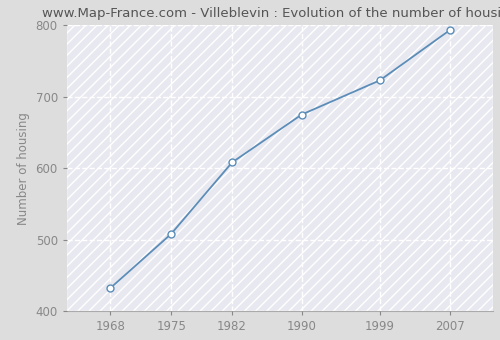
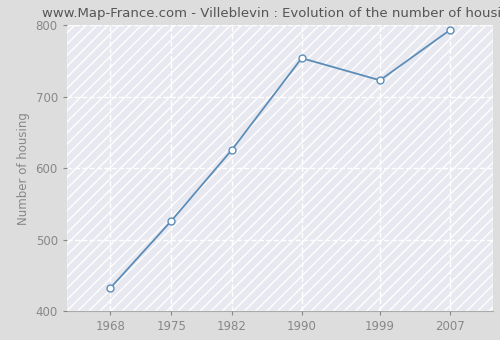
1975: 508 -> 526
1982: 608 -> 626
1990: 675 -> 754
